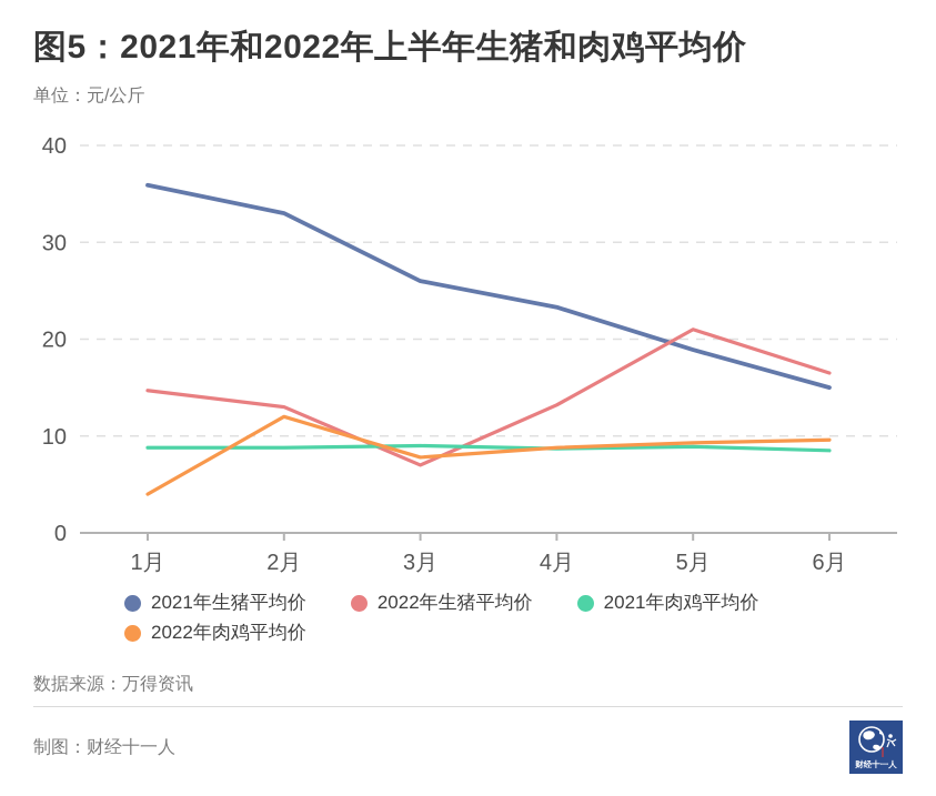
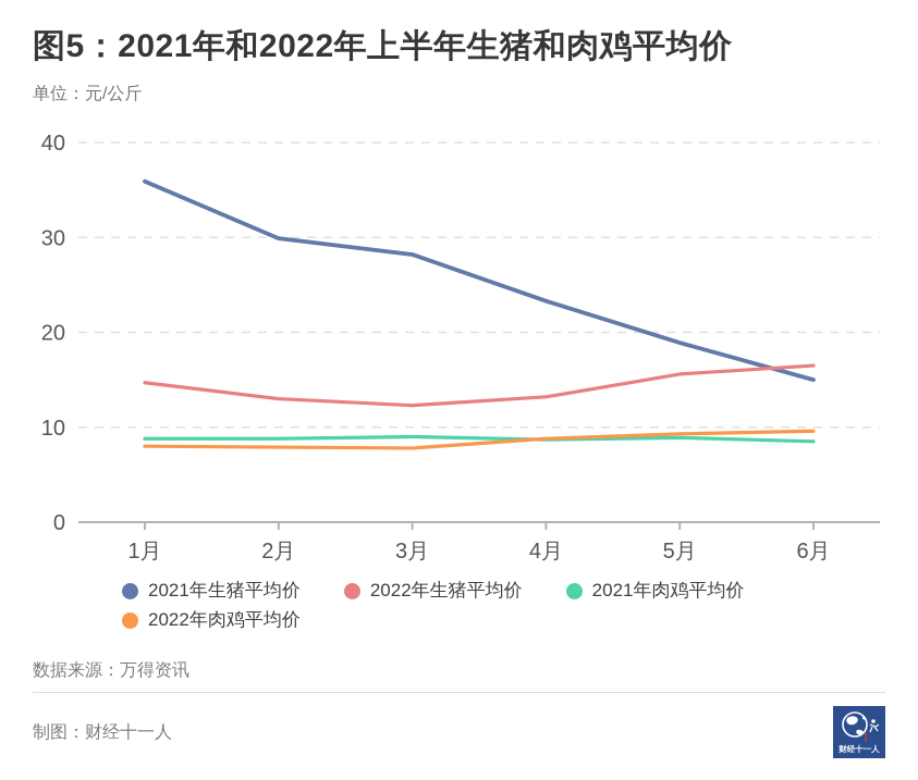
2022年肉鸡平均价/1月: 4 -> 8
2021年生猪平均价/2月: 33 -> 30
2022年肉鸡平均价/2月: 12 -> 8
2021年生猪平均价/3月: 26 -> 28
2022年生猪平均价/3月: 7 -> 12
2022年生猪平均价/5月: 21 -> 16
